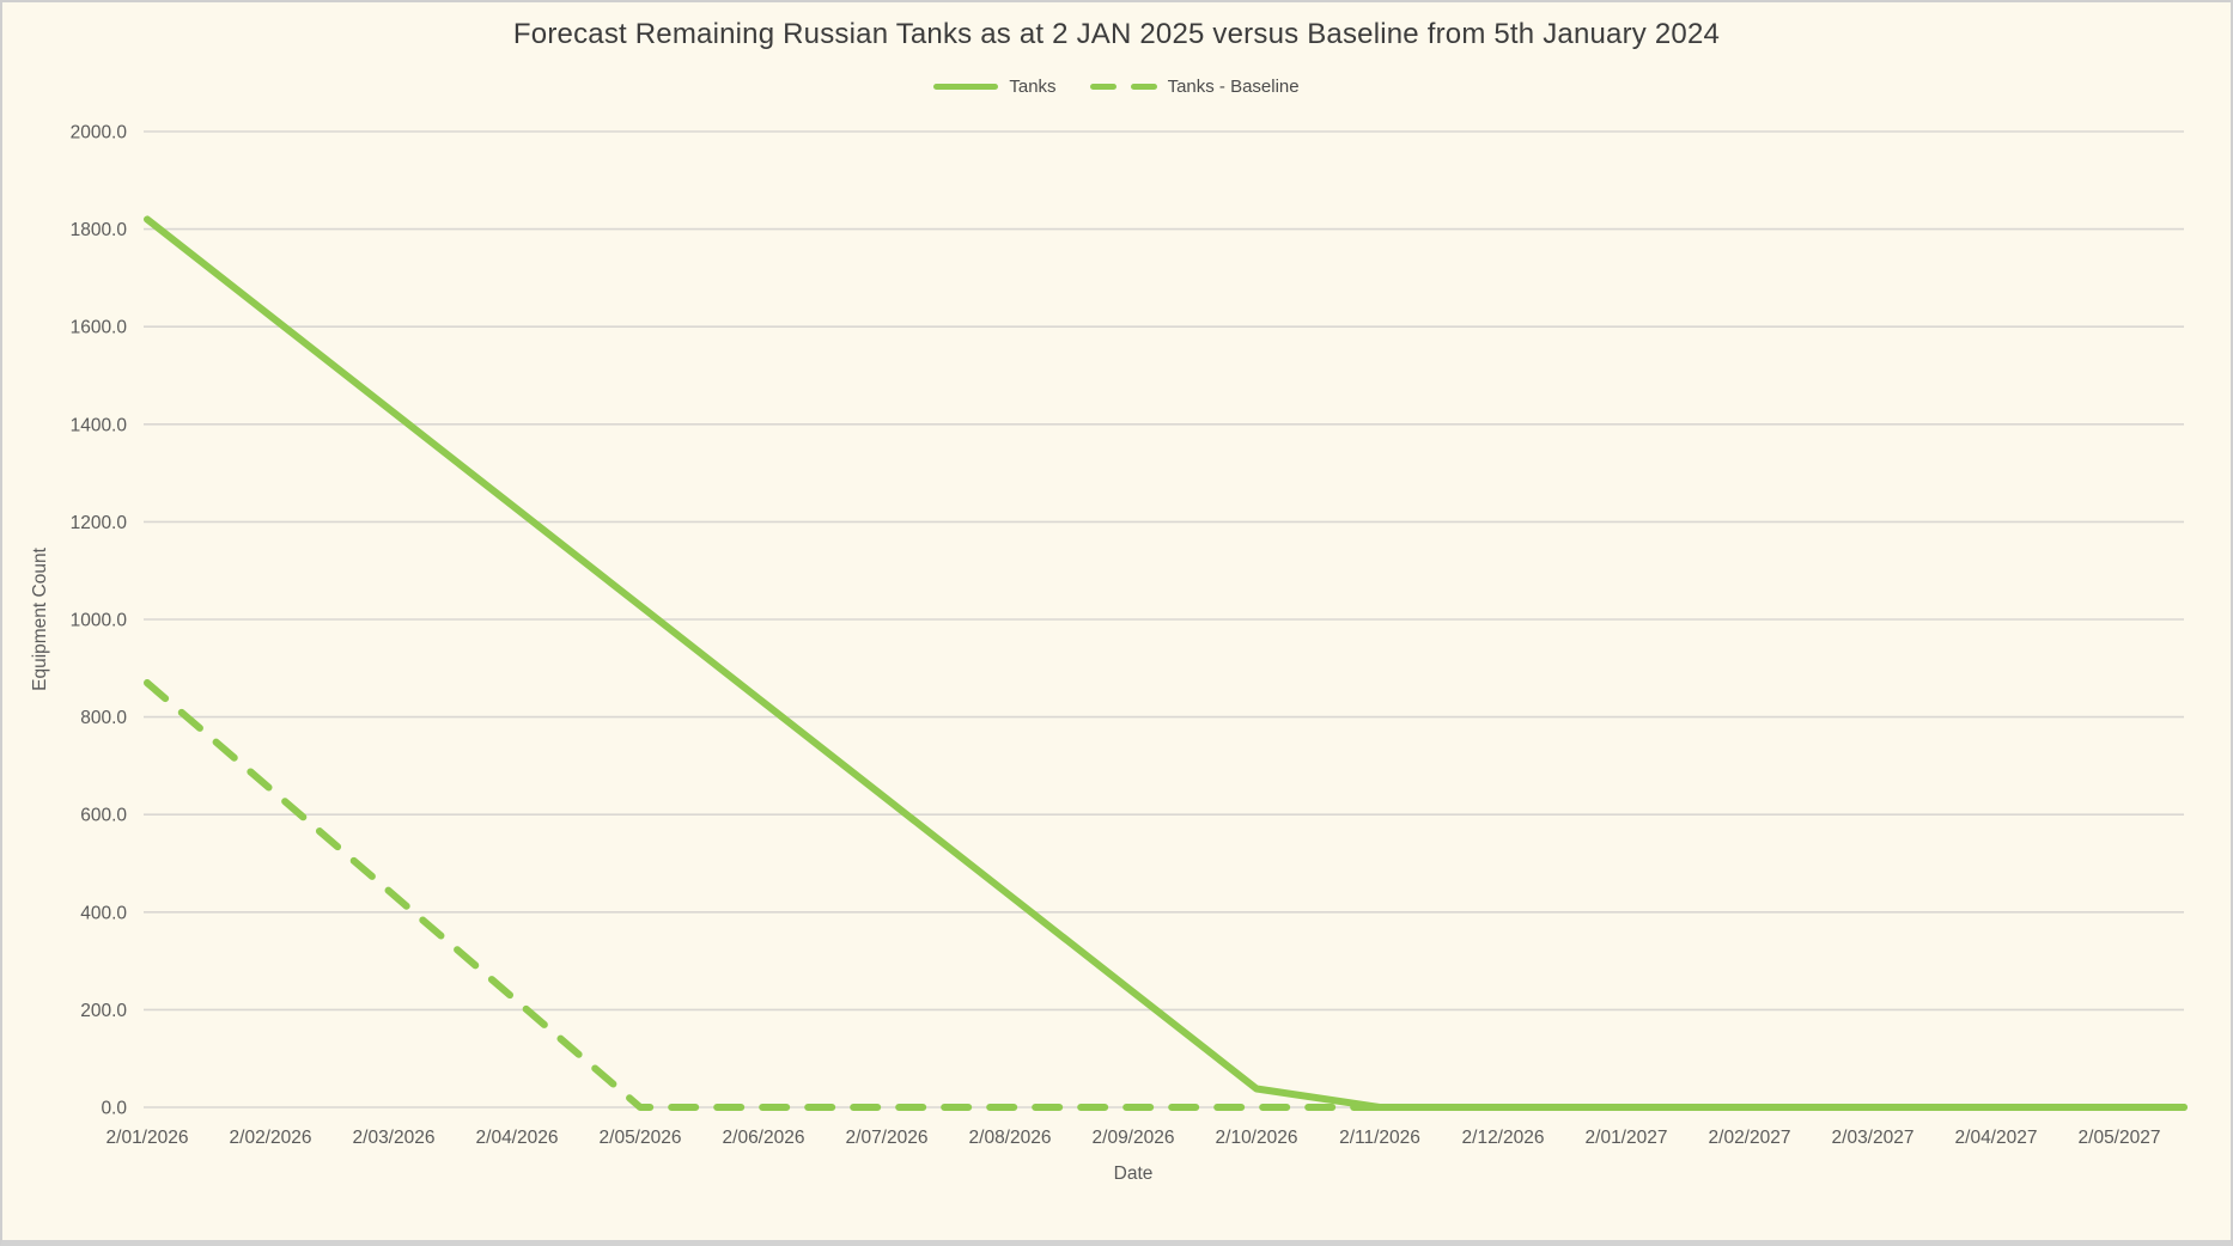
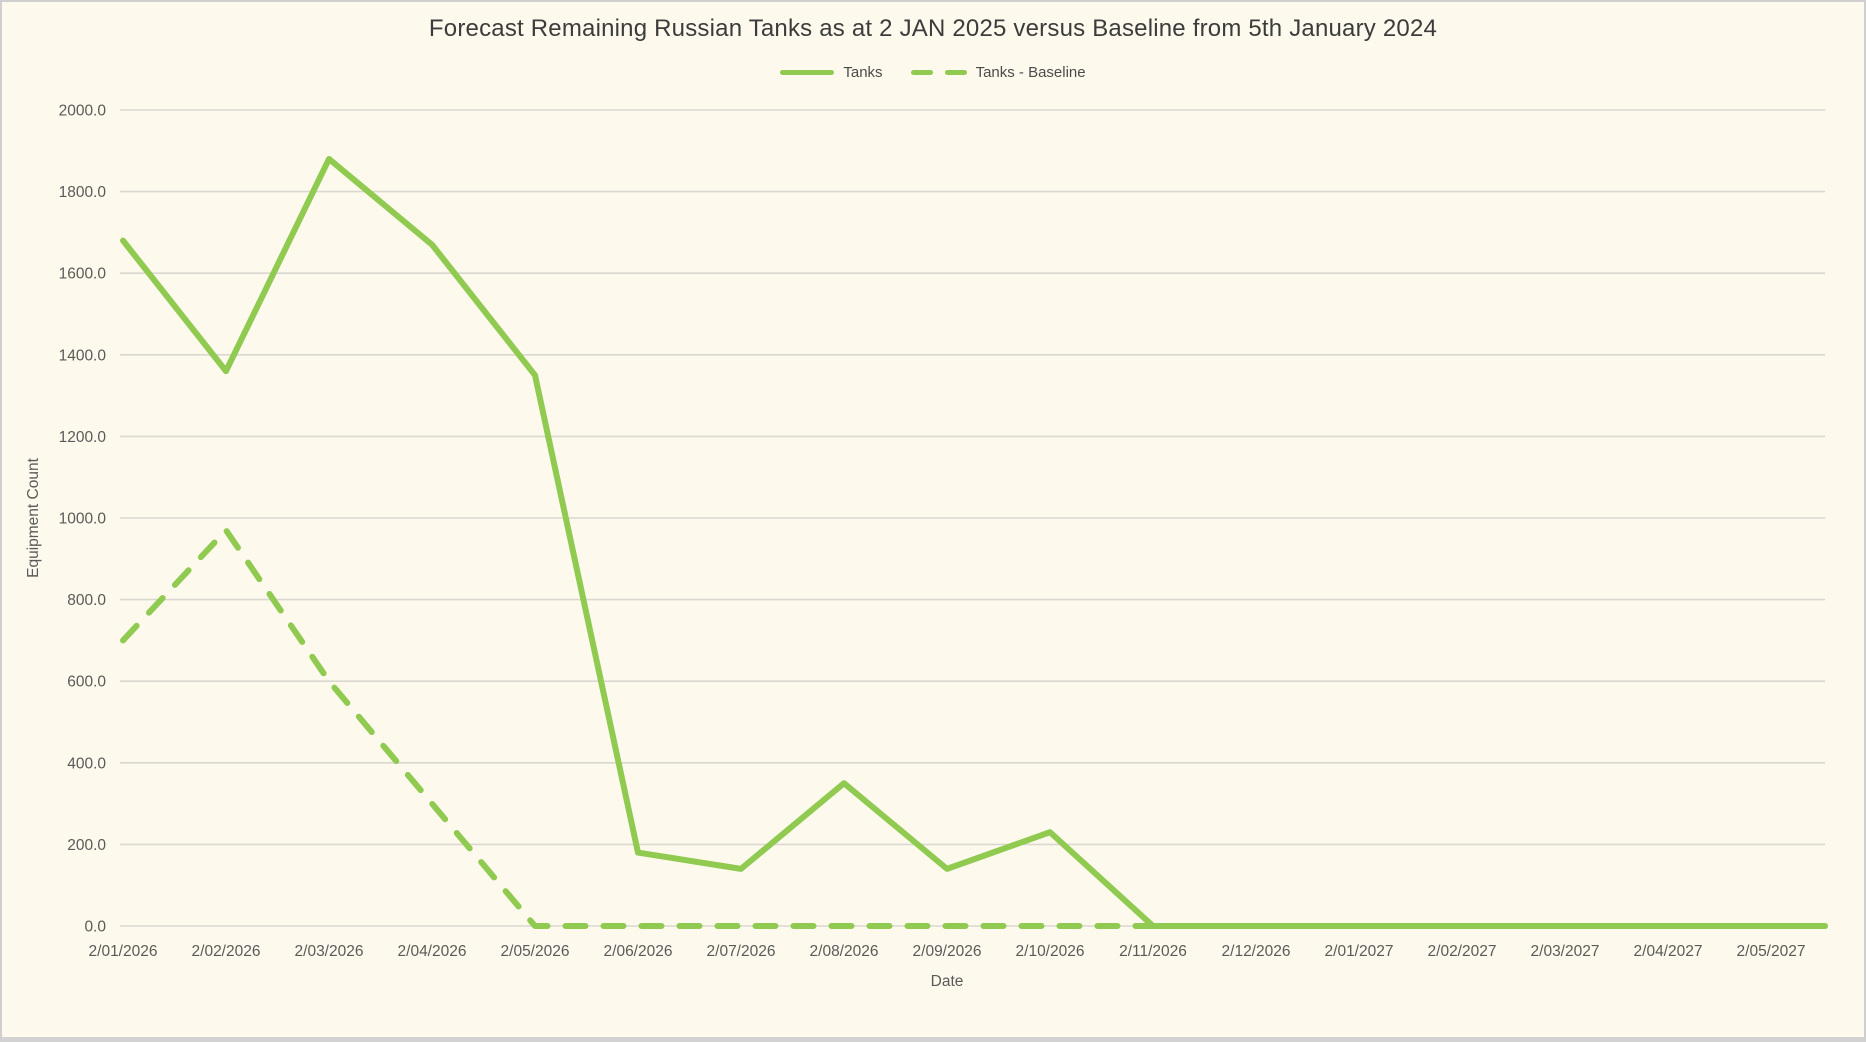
Tanks/2/01/2026: 1820 -> 1680
Tanks - Baseline/2/01/2026: 870 -> 700
Tanks/2/02/2026: 1620 -> 1360
Tanks - Baseline/2/02/2026: 650 -> 970
Tanks/2/03/2026: 1420 -> 1880
Tanks - Baseline/2/03/2026: 440 -> 600
Tanks/2/04/2026: 1230 -> 1670
Tanks - Baseline/2/04/2026: 220 -> 300
Tanks/2/05/2026: 1030 -> 1350
Tanks/2/06/2026: 830 -> 180
Tanks/2/07/2026: 630 -> 140
Tanks/2/08/2026: 430 -> 350
Tanks/2/09/2026: 240 -> 140
Tanks/2/10/2026: 40 -> 230
